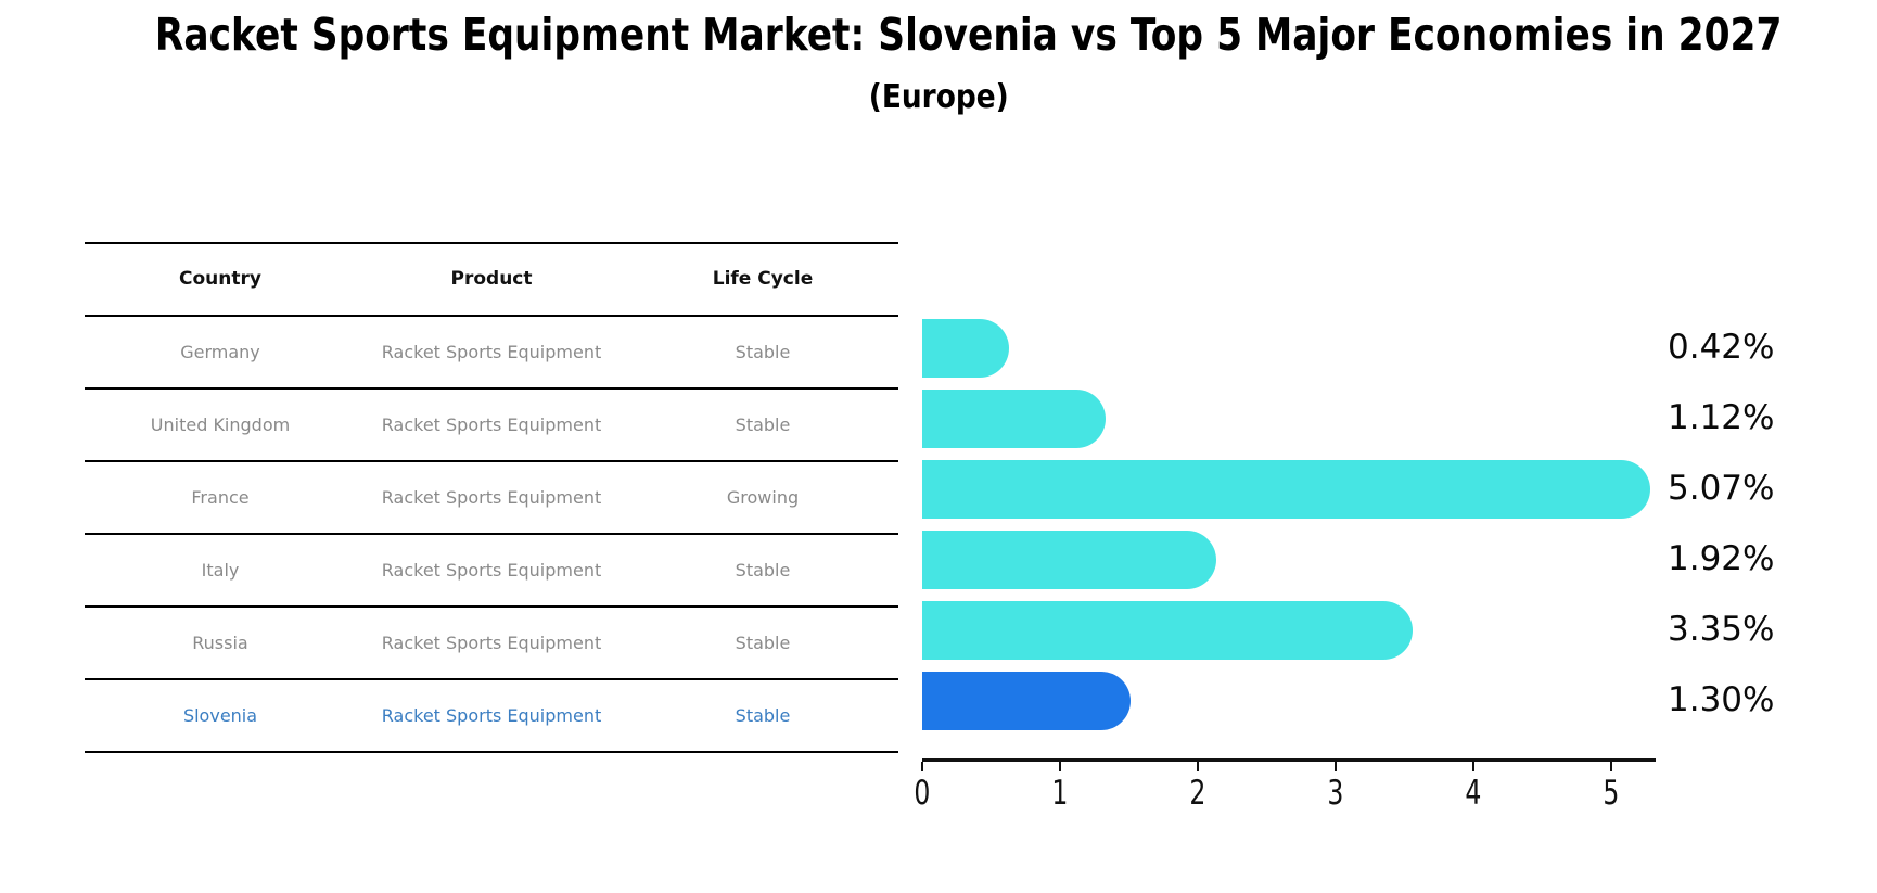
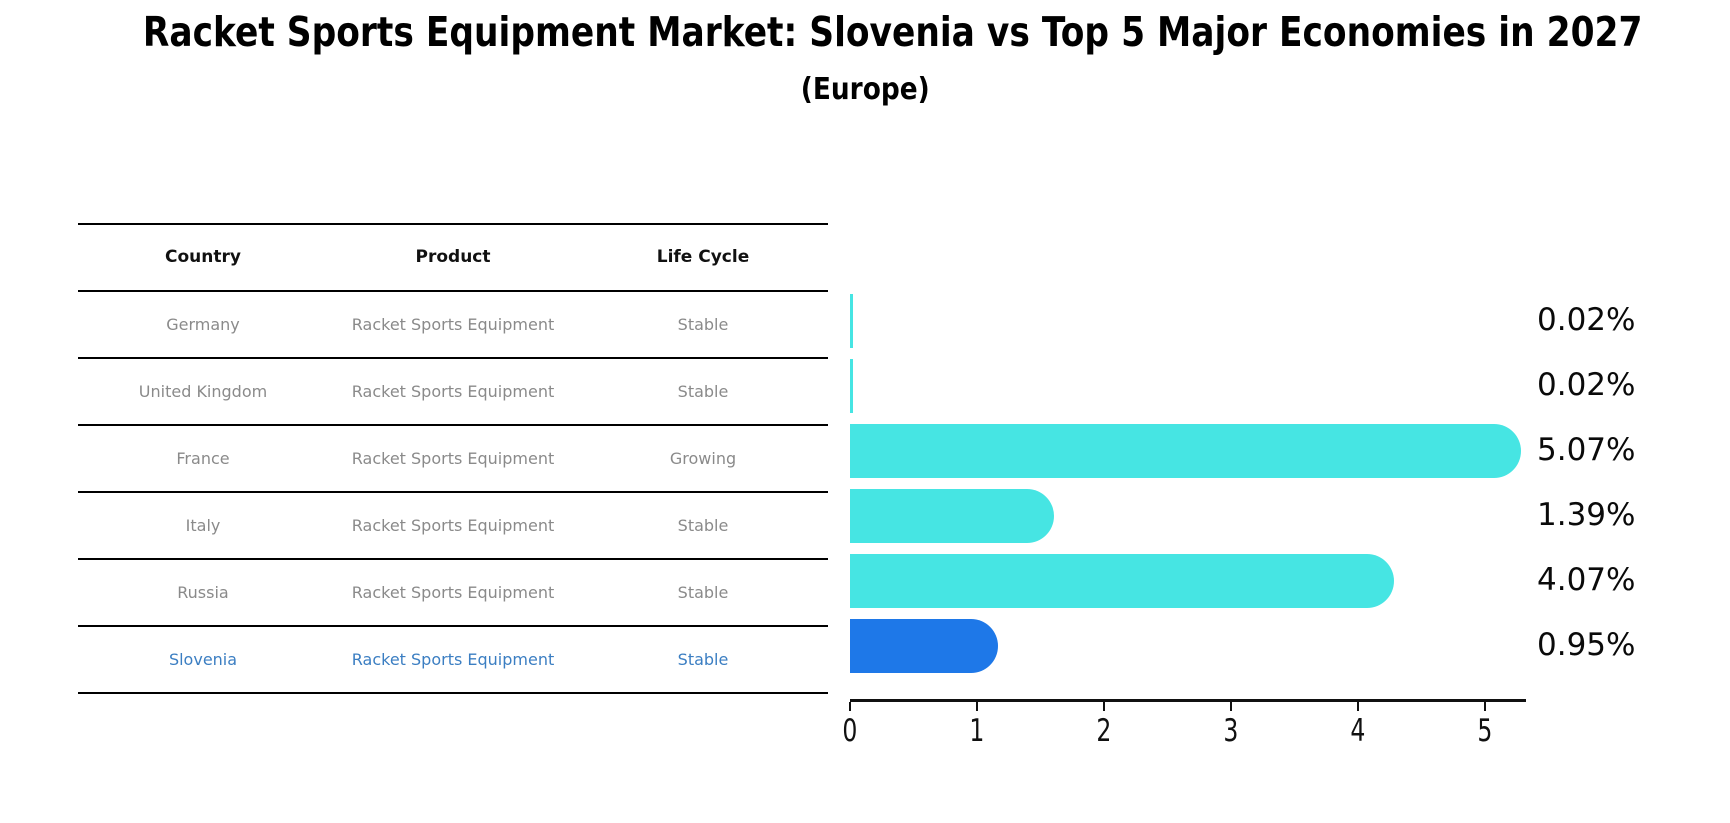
Germany: 0.42% -> 0.02%
United Kingdom: 1.12% -> 0.02%
Italy: 1.92% -> 1.39%
Russia: 3.35% -> 4.07%
Slovenia: 1.30% -> 0.95%
